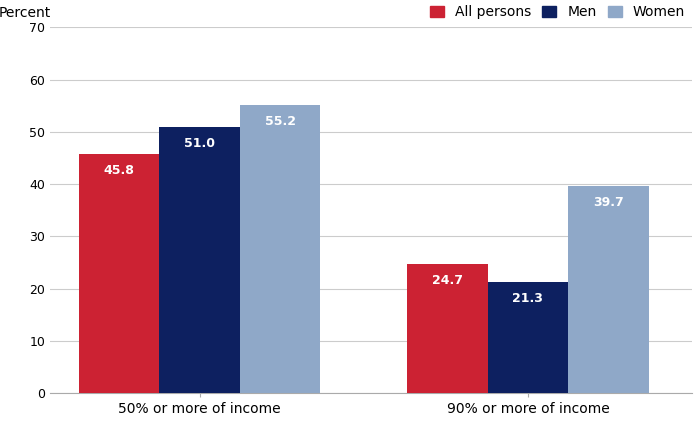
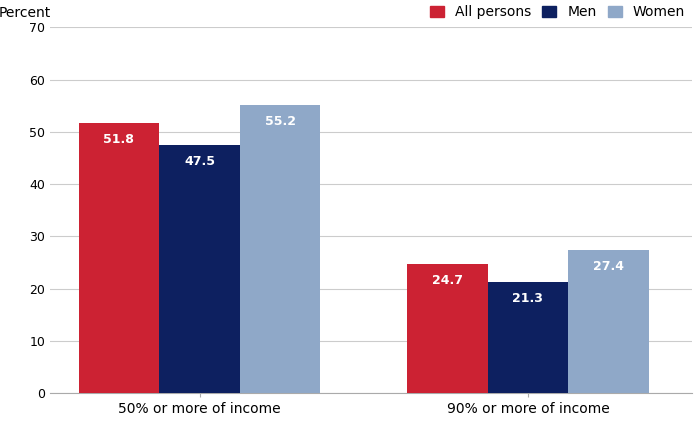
All persons/50% or more of income: 45.8 -> 51.8
Men/50% or more of income: 51.0 -> 47.5
Women/90% or more of income: 39.7 -> 27.4
